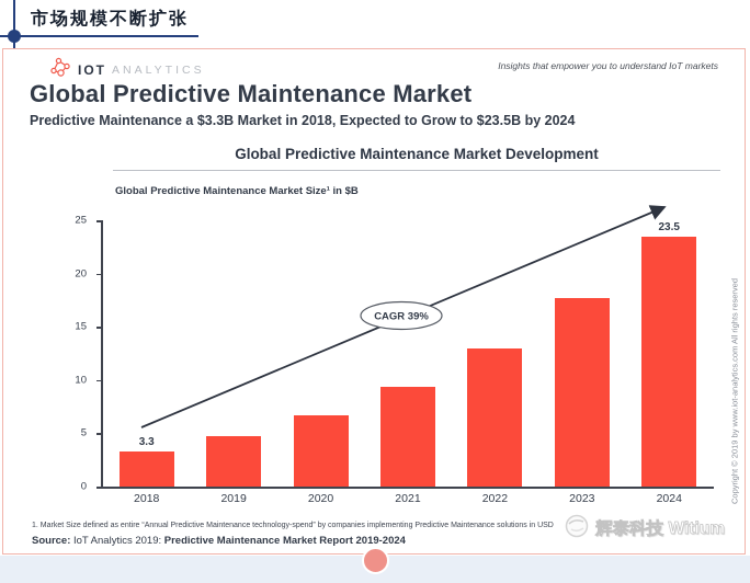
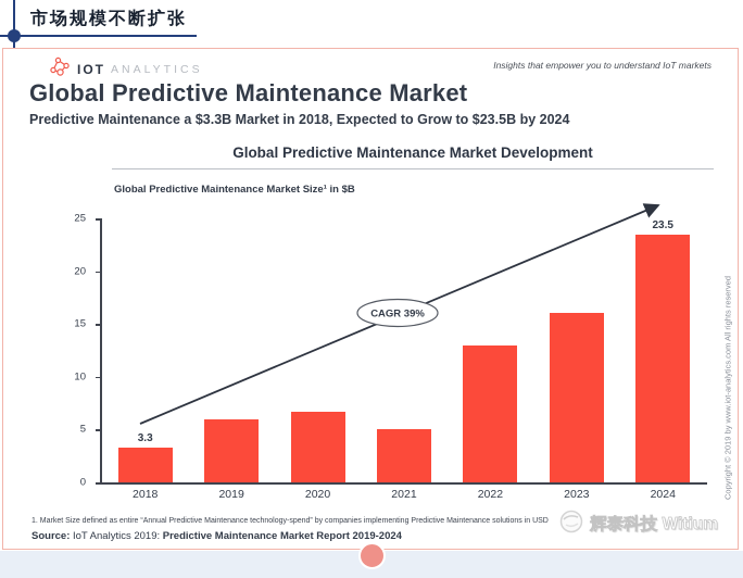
2019: 5 -> 6
2021: 9 -> 5
2023: 18 -> 16
